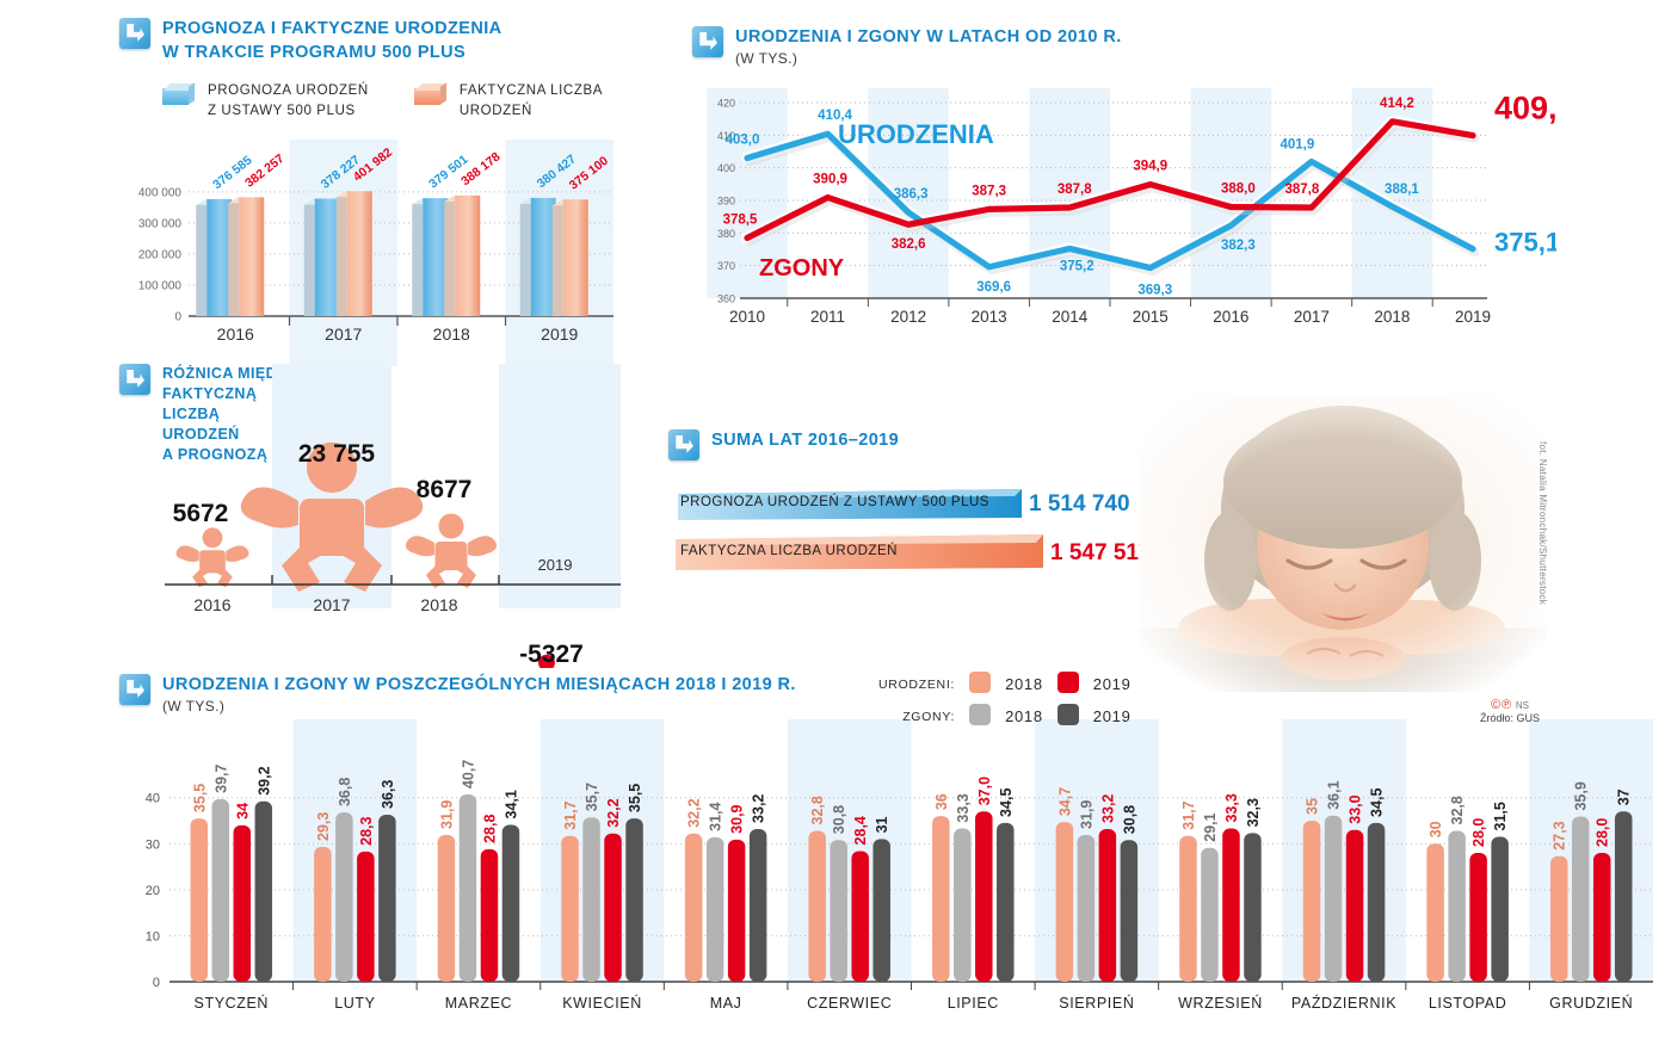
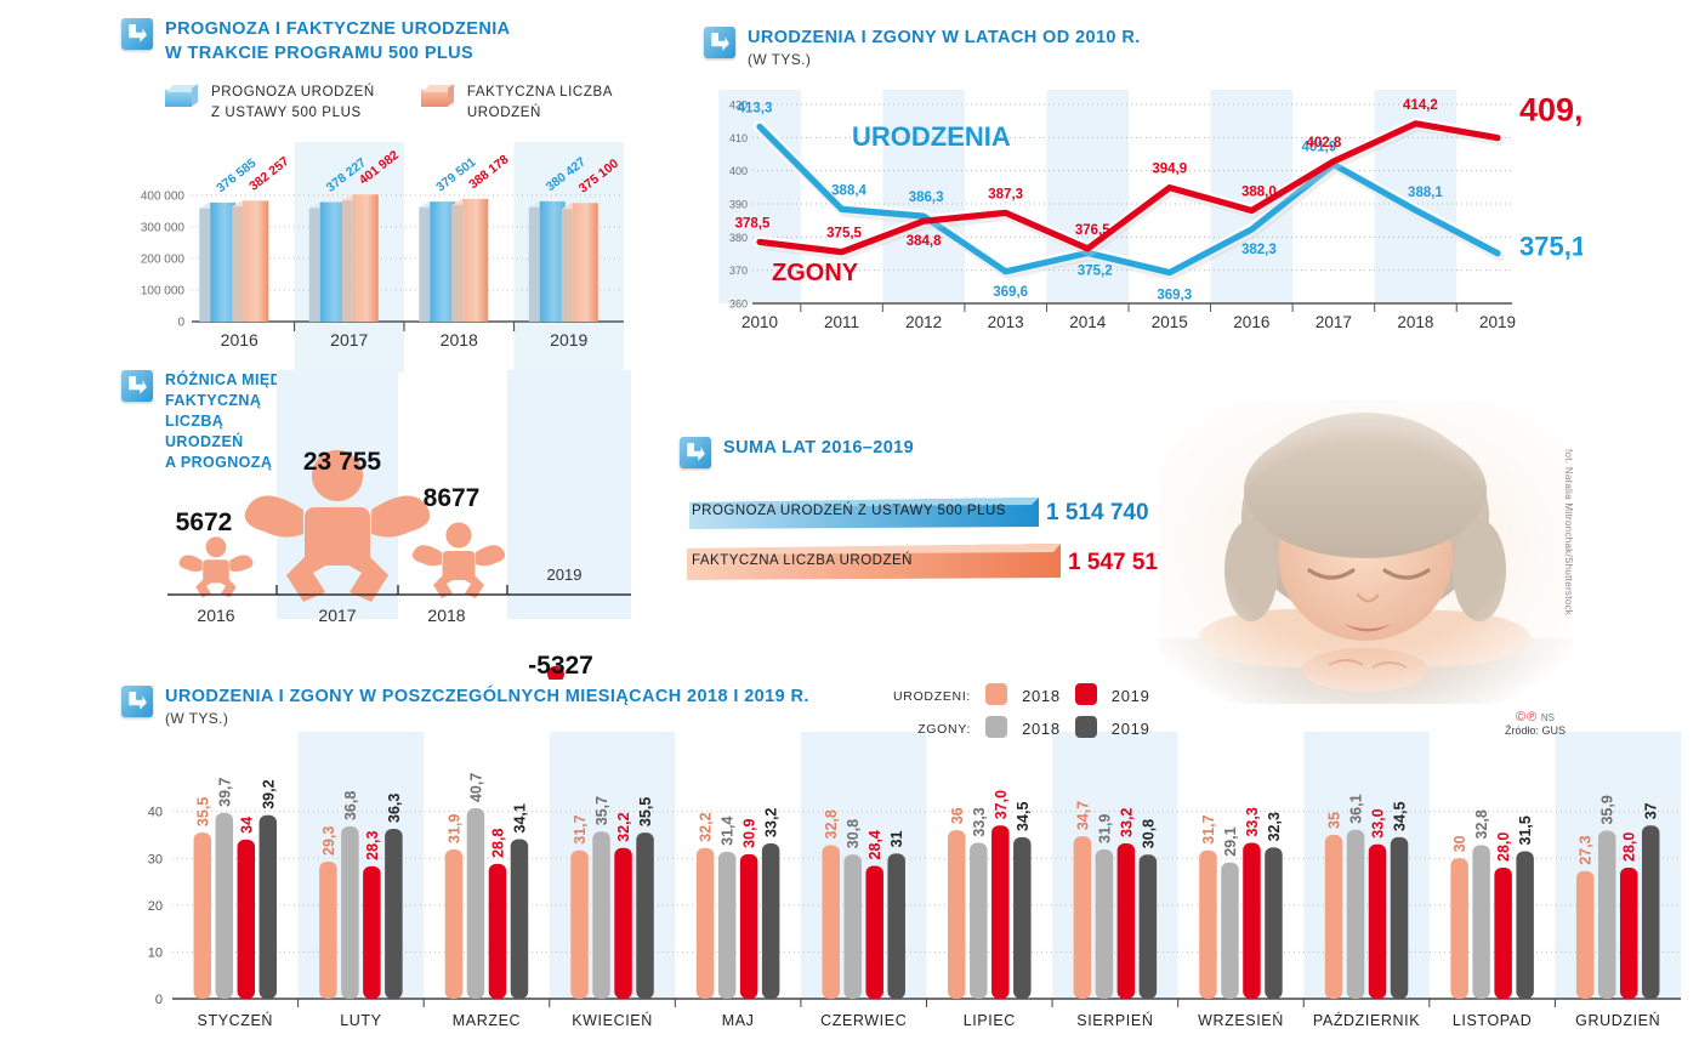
Urodzenia i zgony w latach od 2010 r./URODZENIA/2010: 403,0 -> 413,3
Urodzenia i zgony w latach od 2010 r./URODZENIA/2011: 410,4 -> 388,4
Urodzenia i zgony w latach od 2010 r./ZGONY/2011: 390,9 -> 375,5
Urodzenia i zgony w latach od 2010 r./ZGONY/2012: 382,6 -> 384,8
Urodzenia i zgony w latach od 2010 r./ZGONY/2014: 387,8 -> 376,5
Urodzenia i zgony w latach od 2010 r./ZGONY/2017: 387,8 -> 402,8
